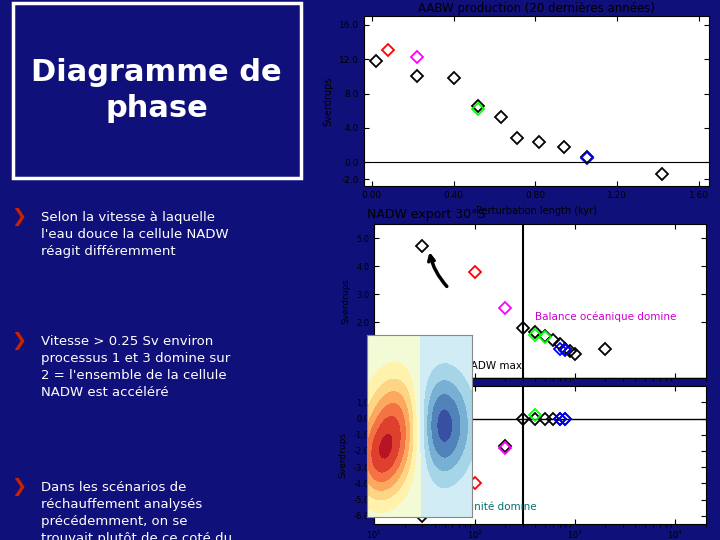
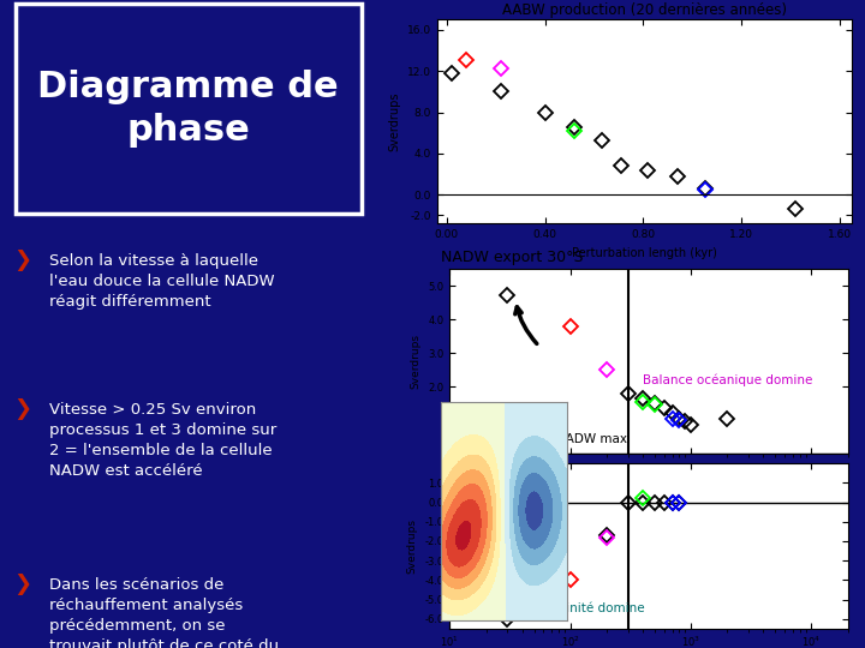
AABW production (20 dernières années)/0.40: 9.8 -> 7.9
